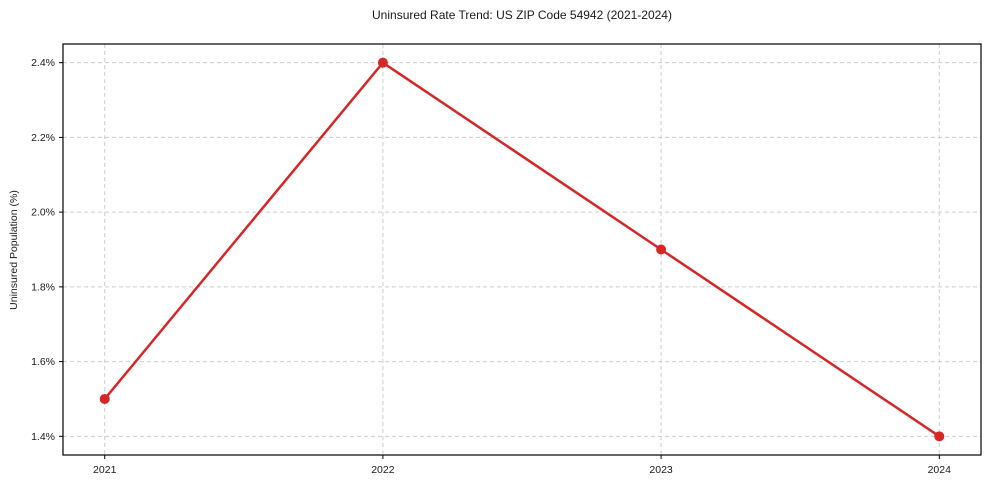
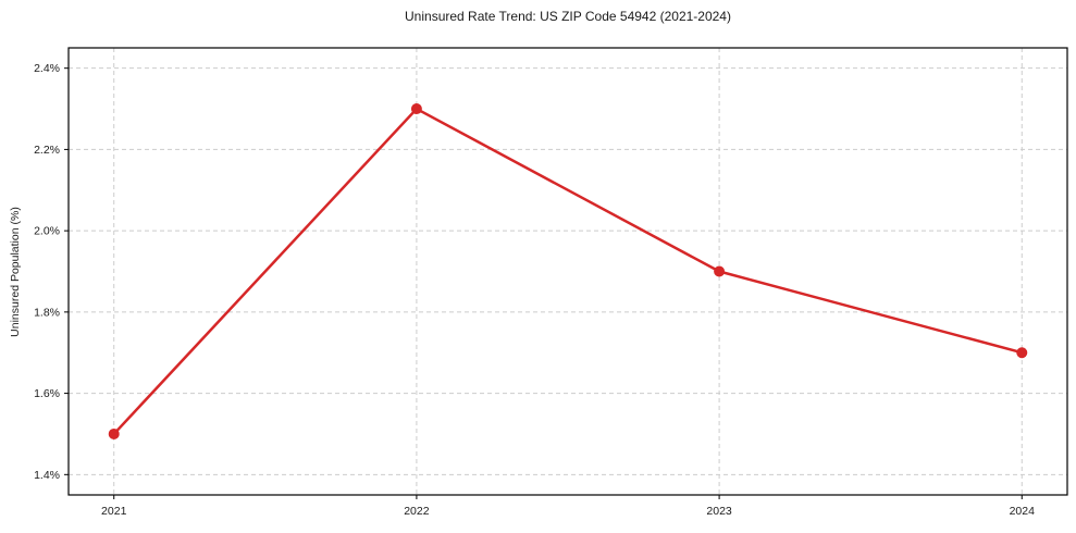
2022: 2.4% -> 2.3%
2024: 1.4% -> 1.7%
